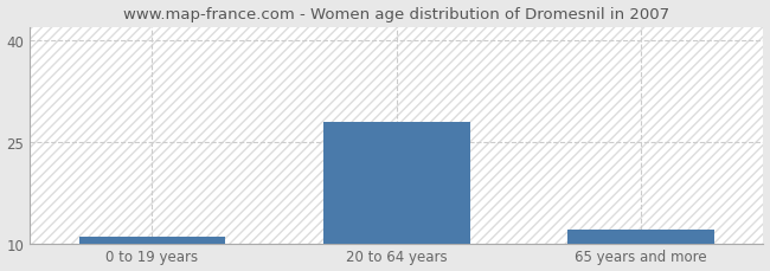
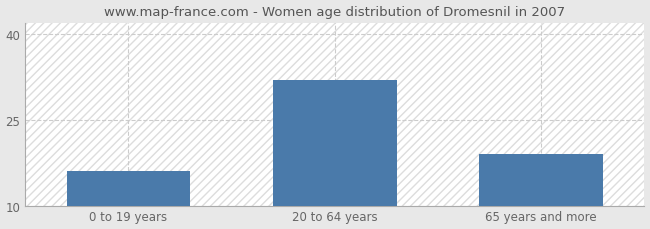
0 to 19 years: 11 -> 16
20 to 64 years: 28 -> 32
65 years and more: 12 -> 19
